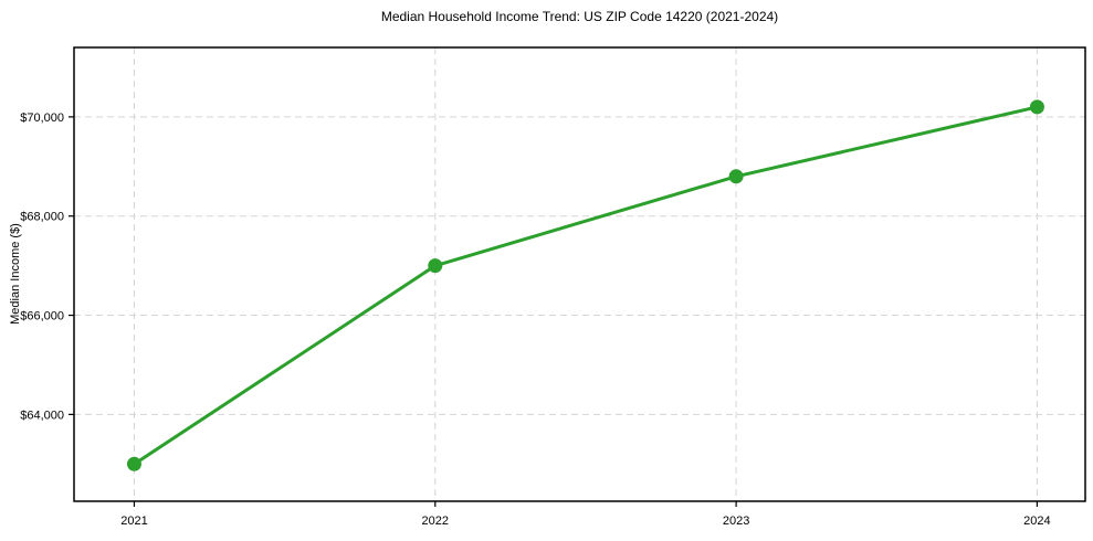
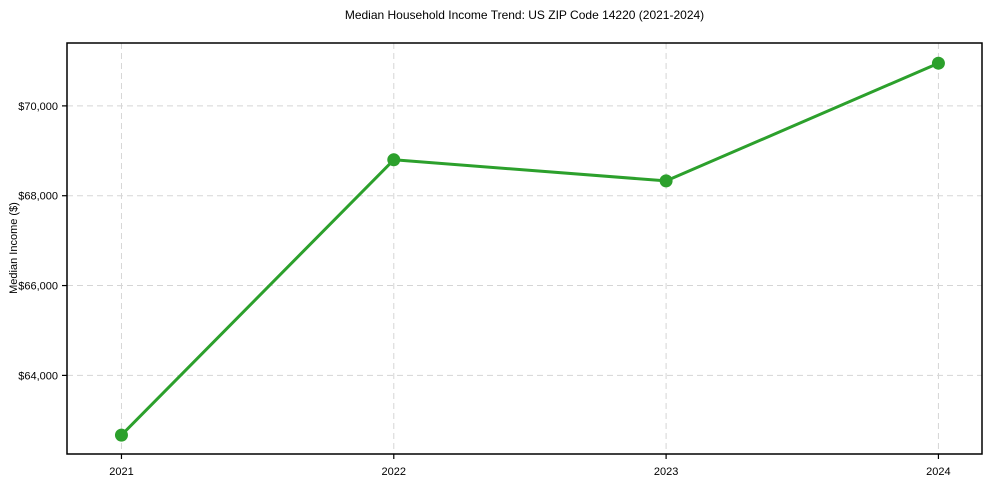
2021: $63000 -> $62700
2022: $67000 -> $68800
2023: $68800 -> $68300
2024: $70200 -> $71000
